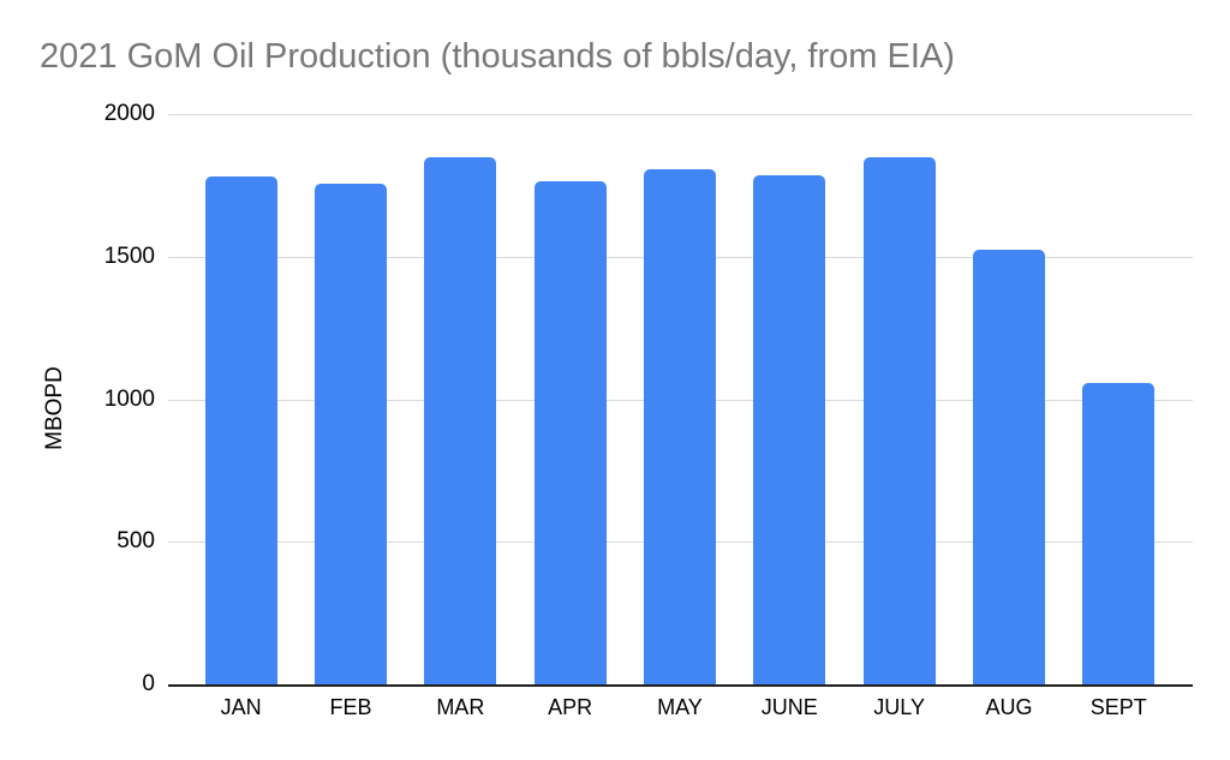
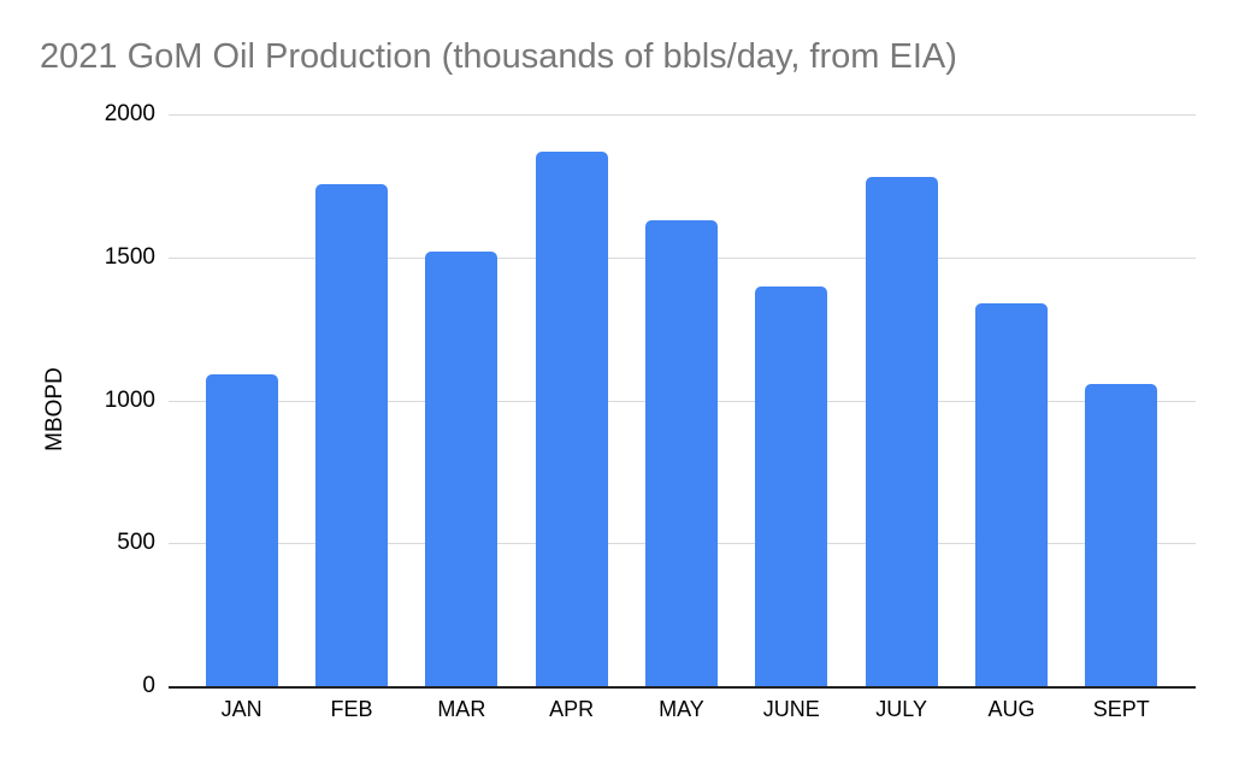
JAN: 1780 -> 1090
MAR: 1850 -> 1520
APR: 1760 -> 1870
MAY: 1800 -> 1630
JUNE: 1780 -> 1400
JULY: 1850 -> 1780
AUG: 1520 -> 1340
